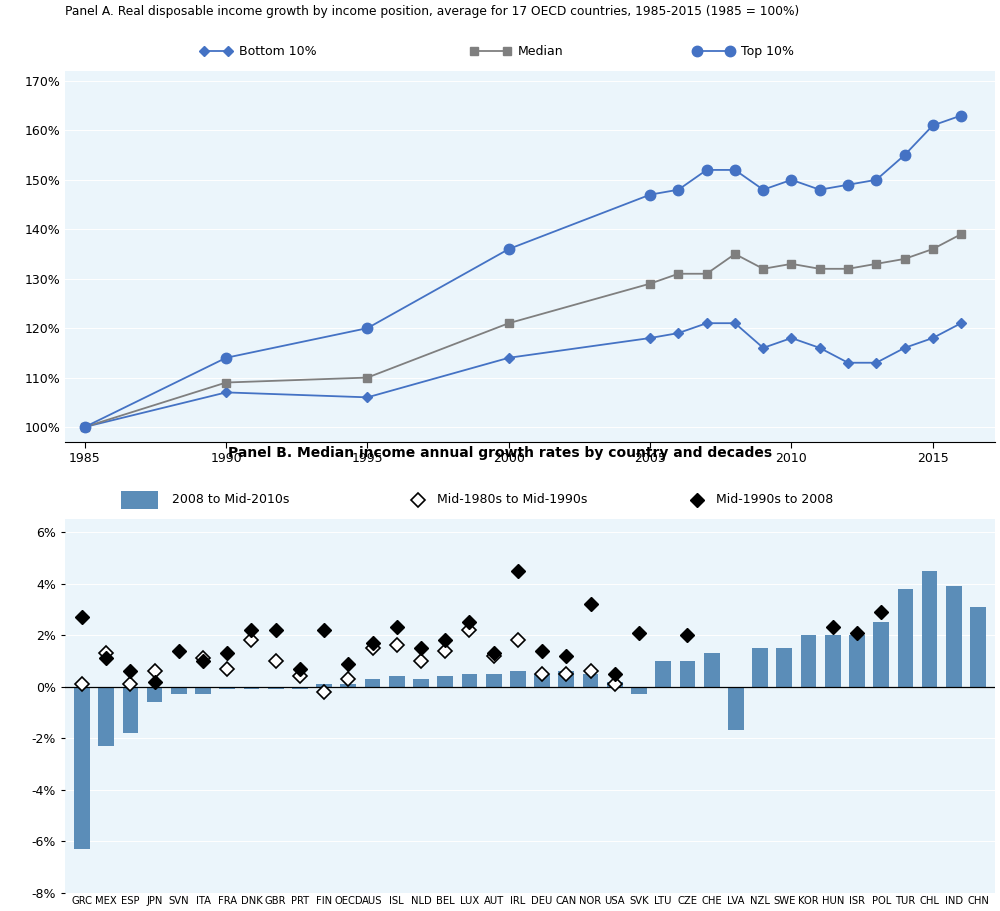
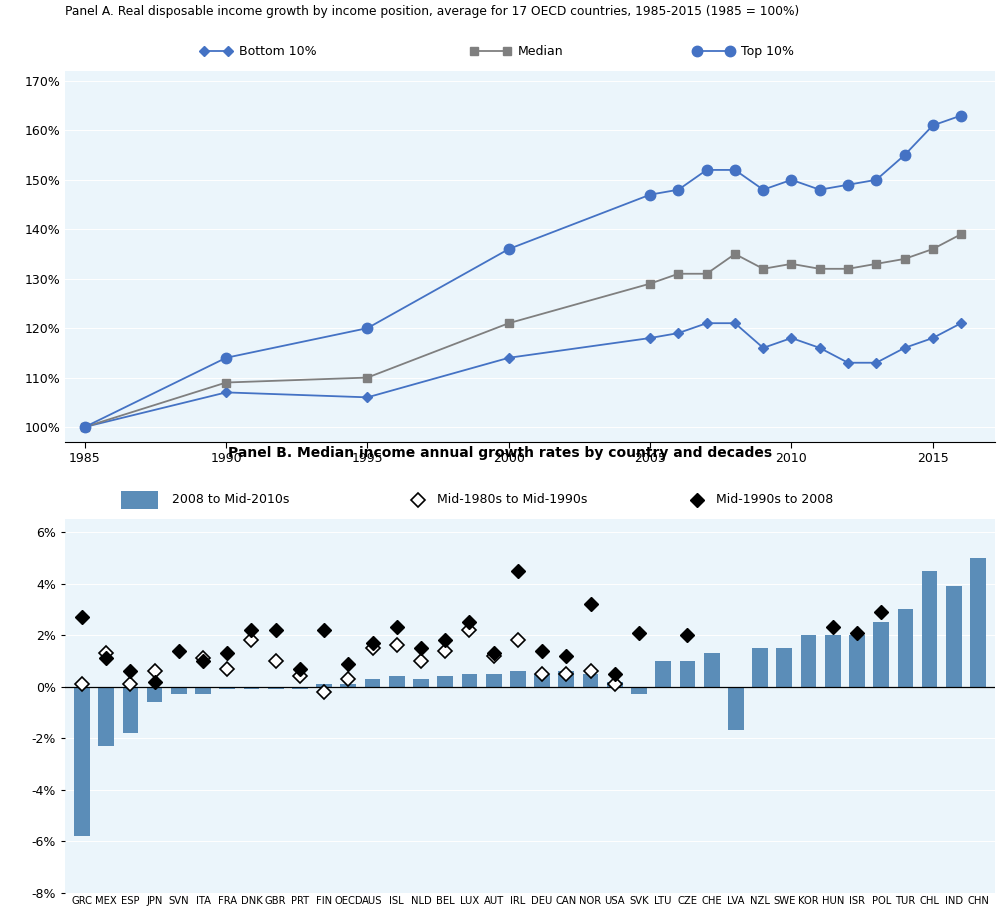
GRC: -6.3% -> -5.8%
TUR: 3.8% -> 3.0%
CHN: 3.1% -> 5.0%
